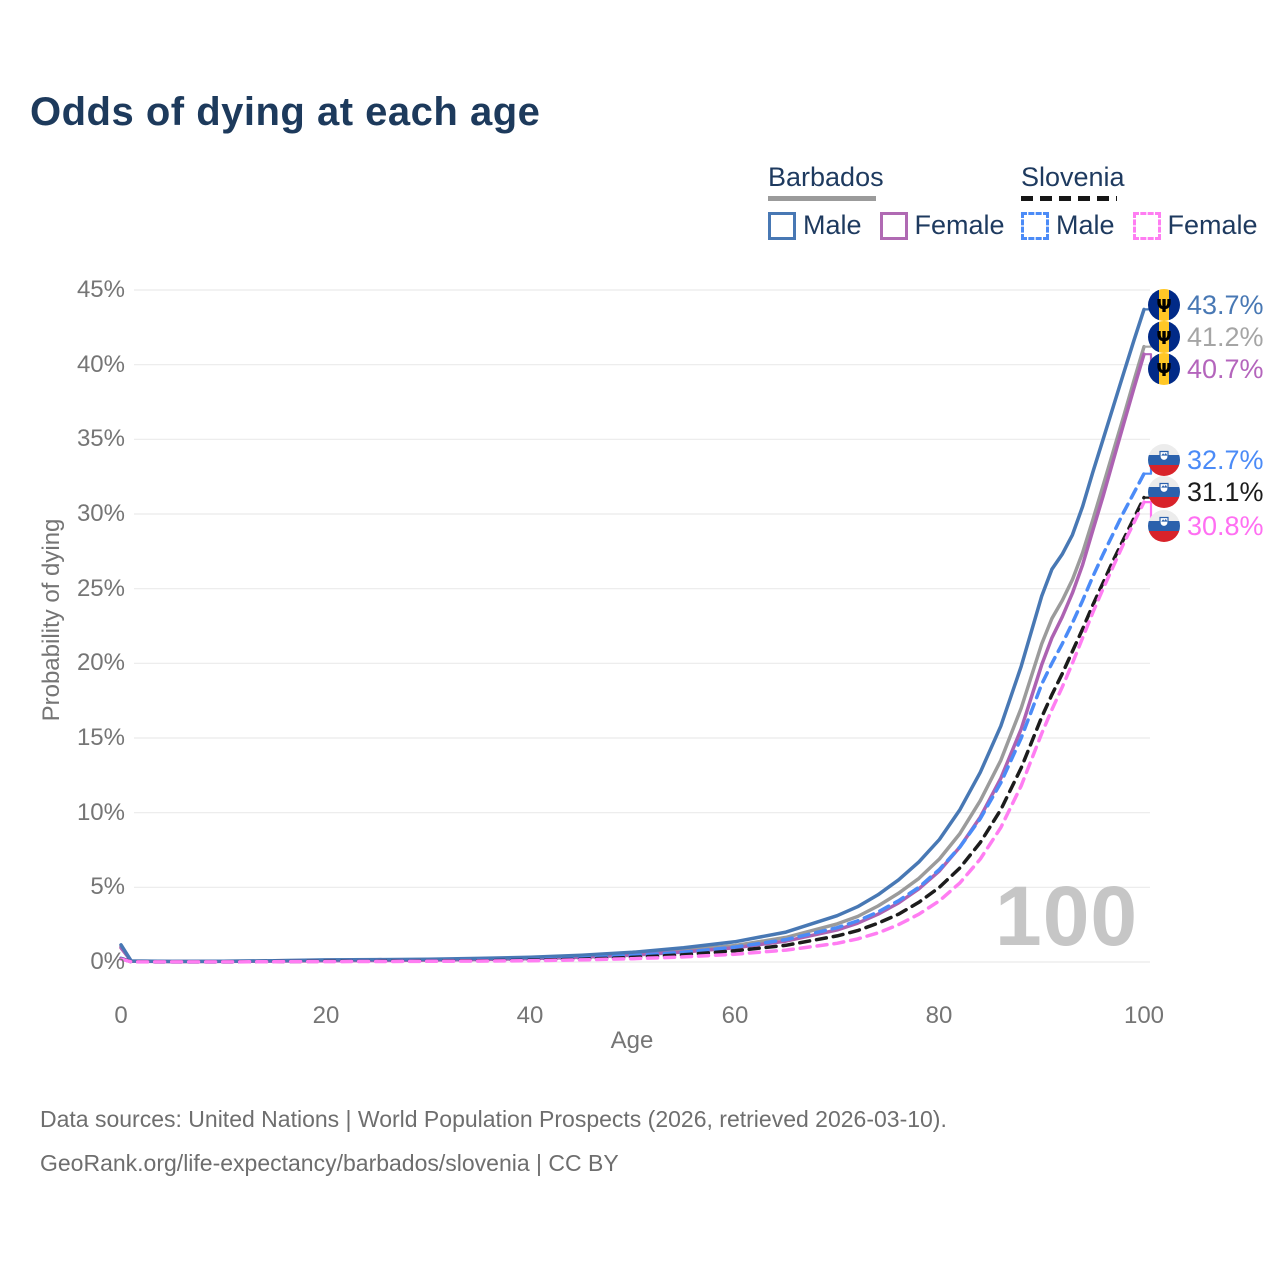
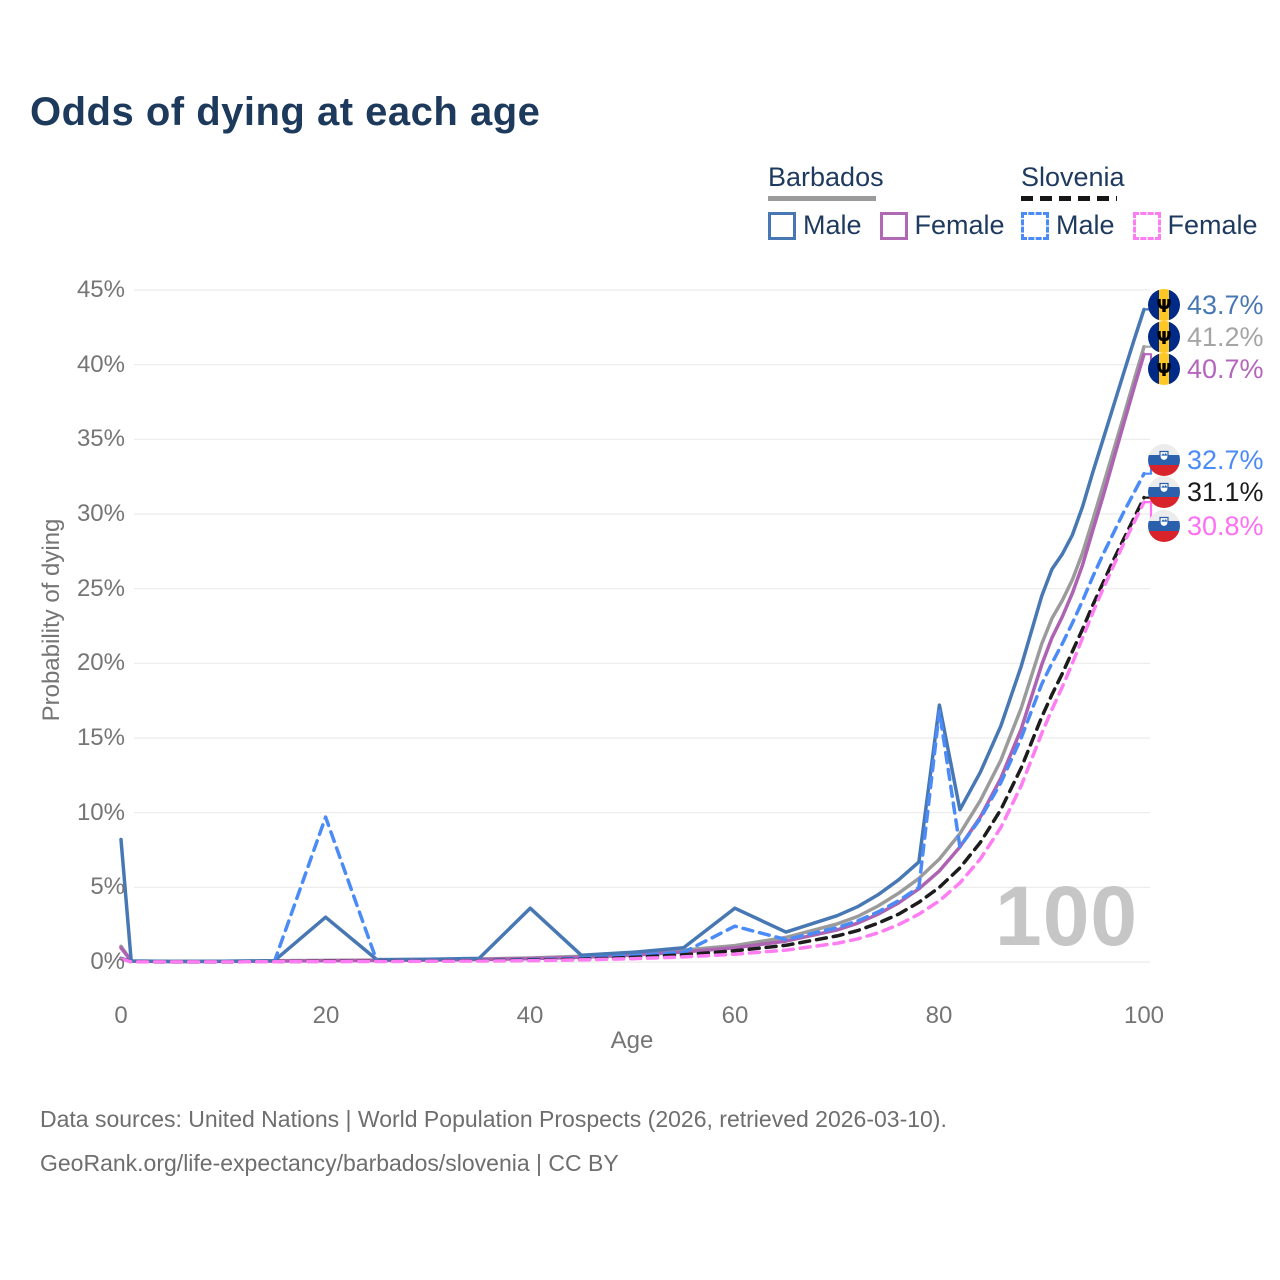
Barbados Male/0: 1.1% -> 8.2%
Barbados Male/20: 0.1% -> 3.0%
Slovenia Male/20: 0.1% -> 9.7%
Barbados Male/40: 0.3% -> 3.6%
Barbados Male/60: 1.4% -> 3.6%
Slovenia Male/60: 1.0% -> 2.4%
Barbados Male/80: 8.2% -> 17.2%
Slovenia Male/80: 6.2% -> 16.8%
